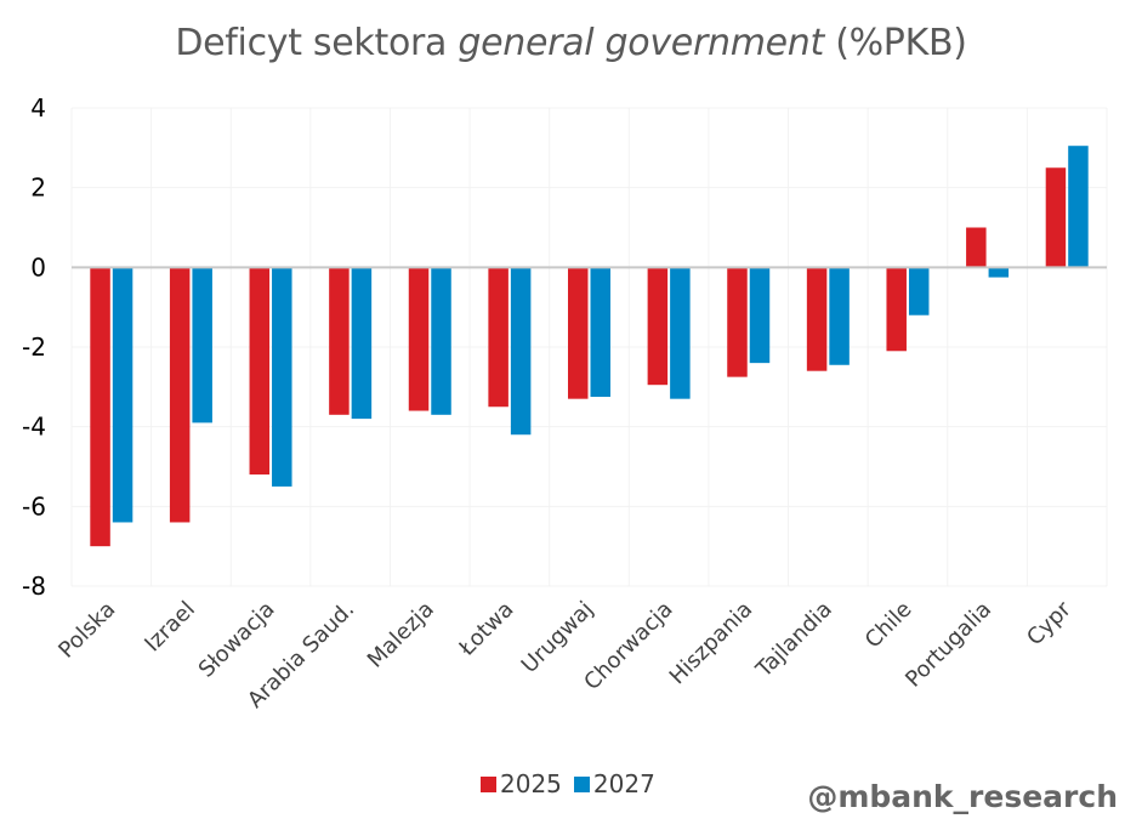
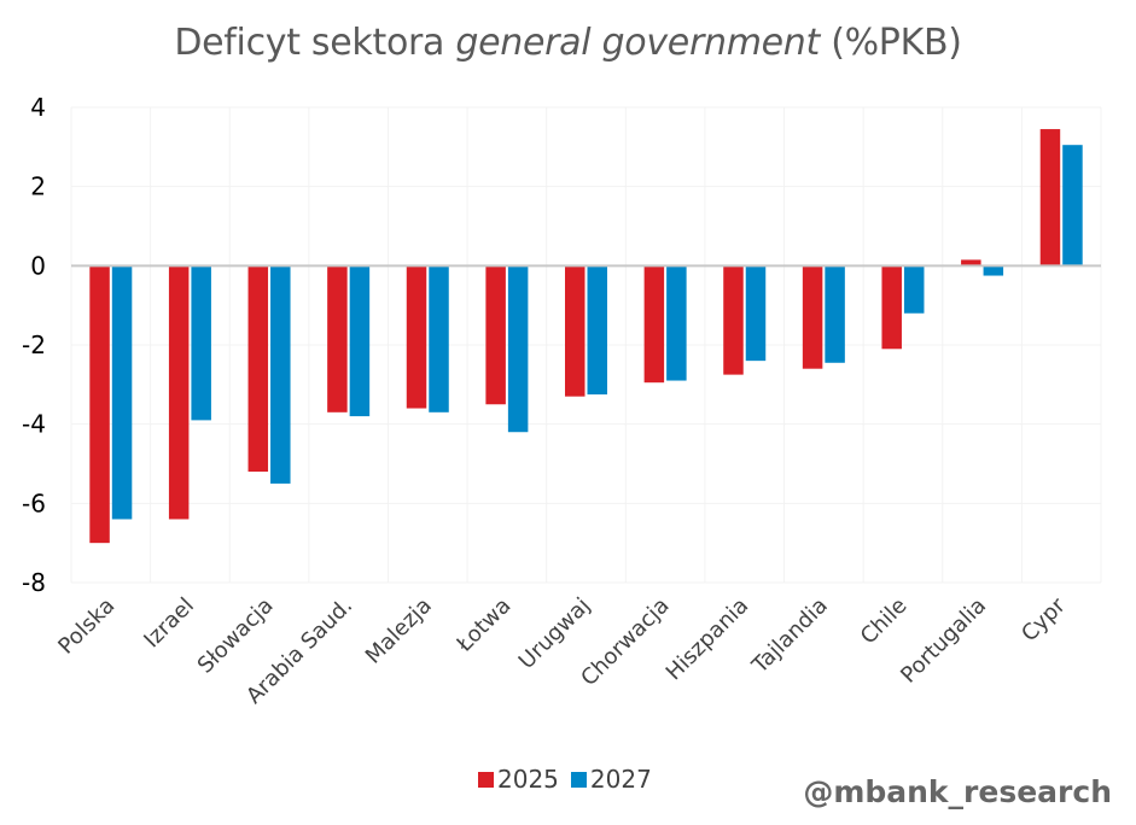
2027/Chorwacja: -3.3 -> -2.9
2025/Portugalia: 1.0 -> 0.1
2025/Cypr: 2.5 -> 3.5
